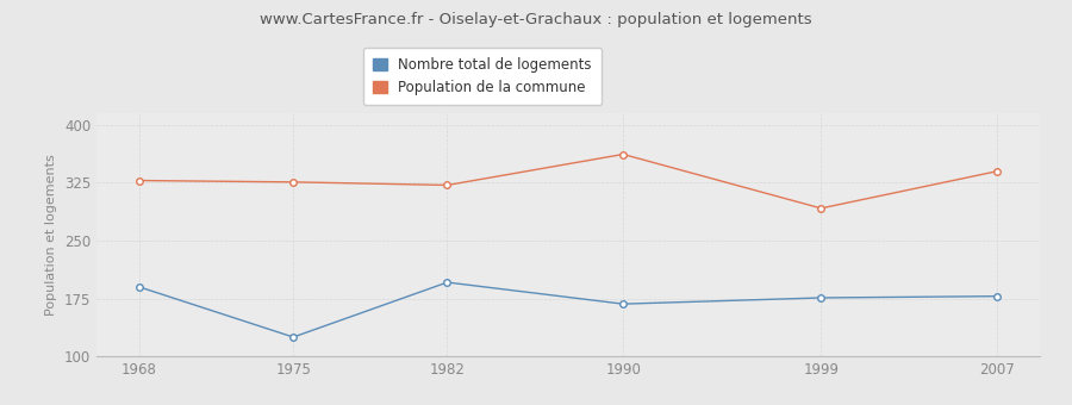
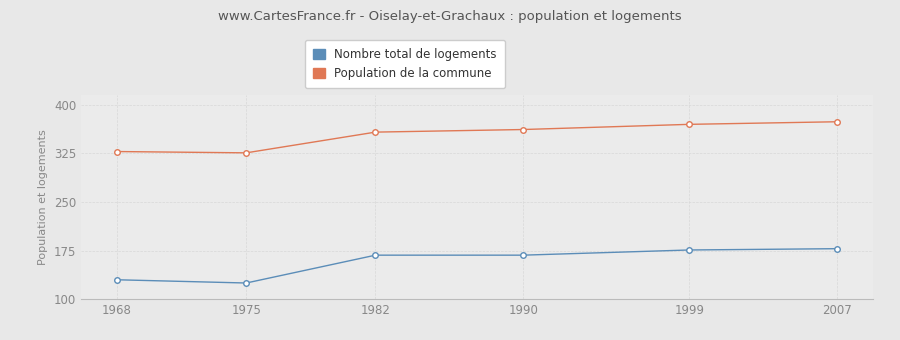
Nombre total de logements/1968: 190 -> 130
Nombre total de logements/1982: 196 -> 168
Population de la commune/1982: 322 -> 358
Population de la commune/1999: 292 -> 370
Population de la commune/2007: 340 -> 374
